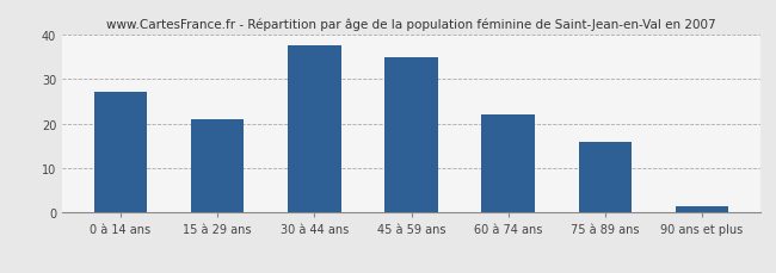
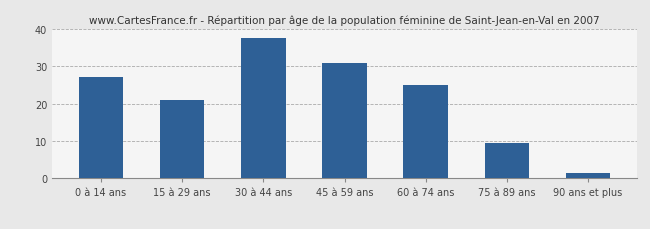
45 à 59 ans: 35.0 -> 31.0
60 à 74 ans: 22.0 -> 25.0
75 à 89 ans: 16.0 -> 9.5
